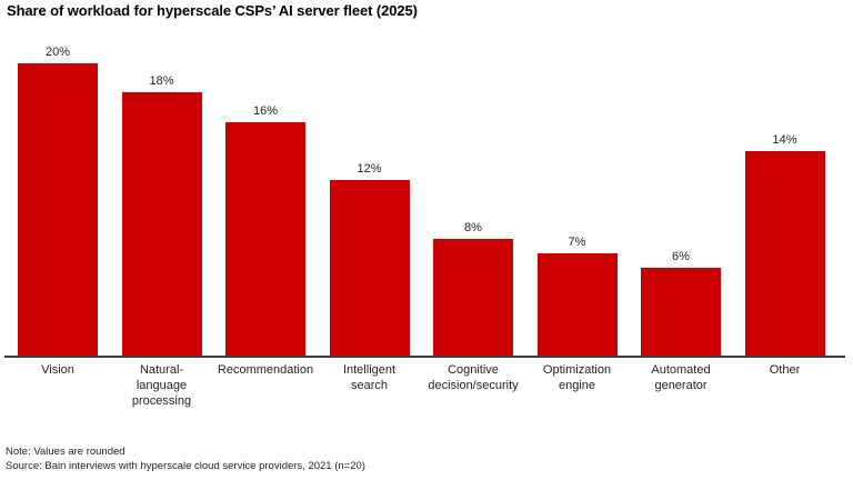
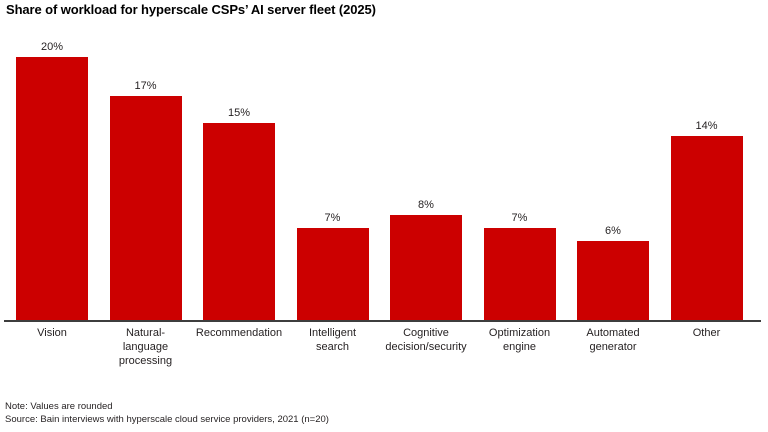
Natural-language processing: 18% -> 17%
Recommendation: 16% -> 15%
Intelligent search: 12% -> 7%
